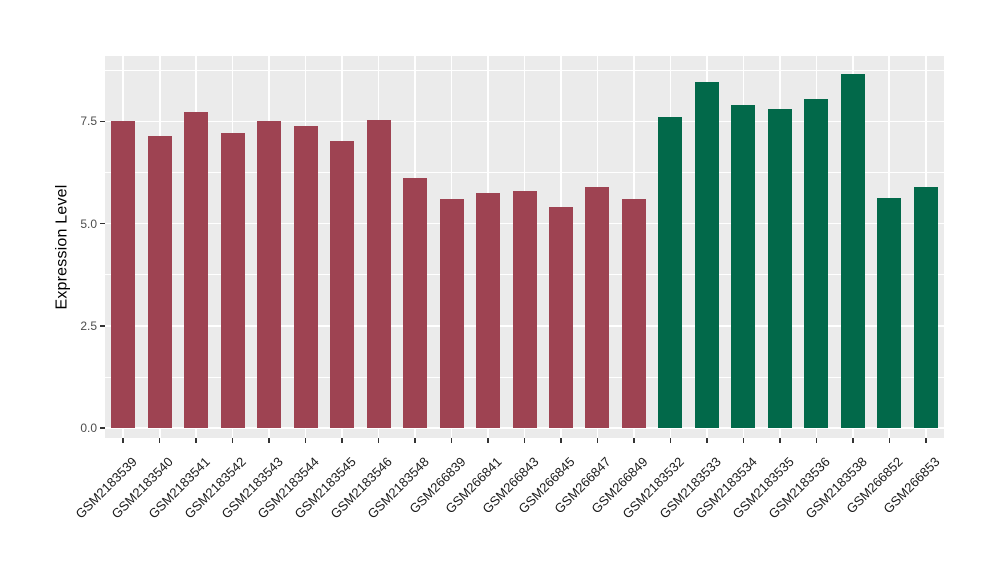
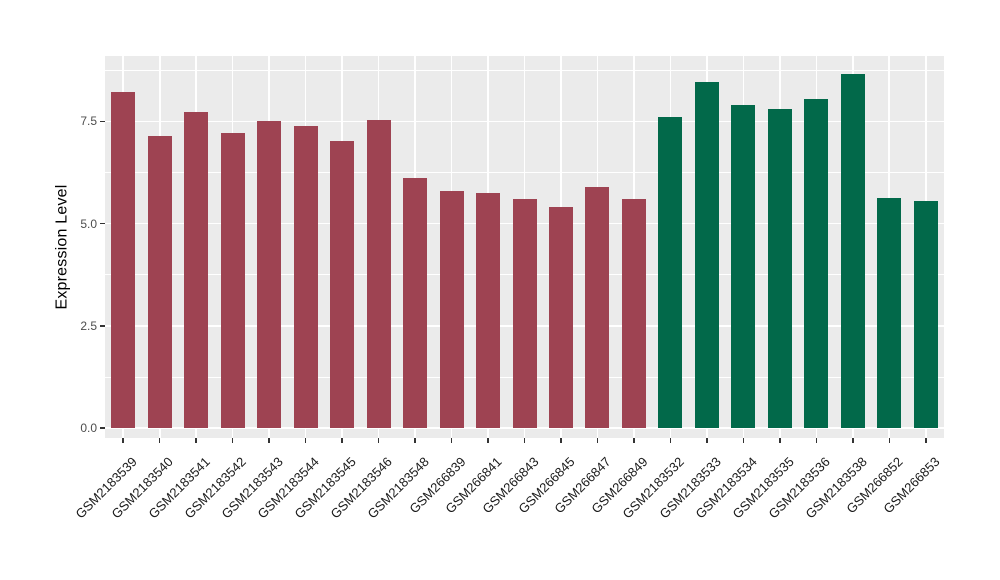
GSM2183539: 7.5 -> 8.2
GSM266839: 5.6 -> 5.8
GSM266843: 5.8 -> 5.6
GSM266853: 5.9 -> 5.6
